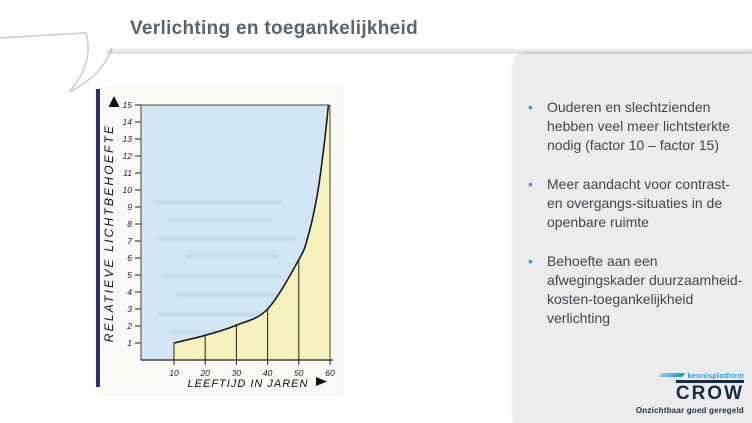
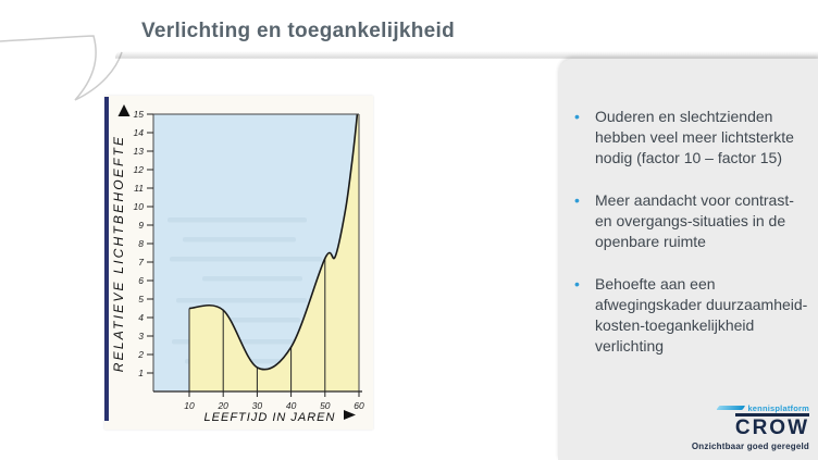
10: 1.0 -> 4.5
20: 1.4 -> 4.4
30: 2.0 -> 1.3
40: 3.0 -> 2.4
50: 5.9 -> 7.2
